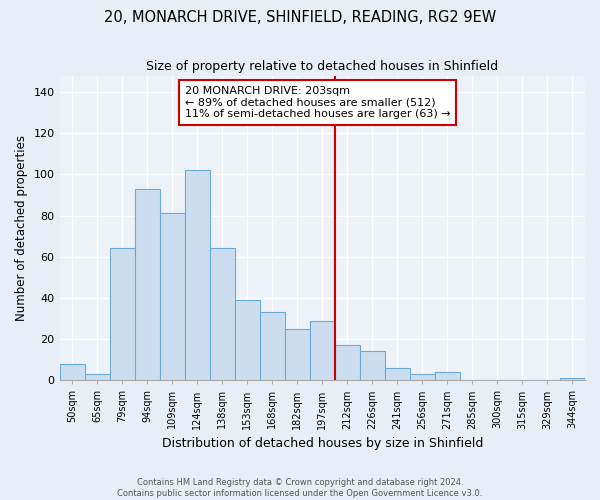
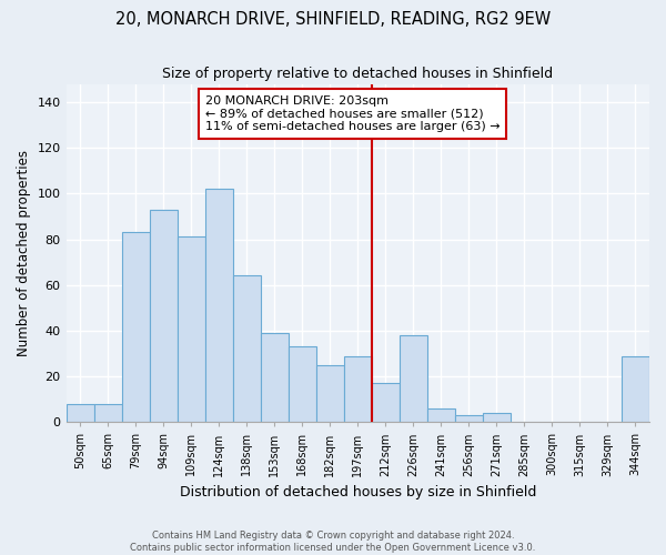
65sqm: 3 -> 8
79sqm: 64 -> 83
226sqm: 14 -> 38
344sqm: 1 -> 29
